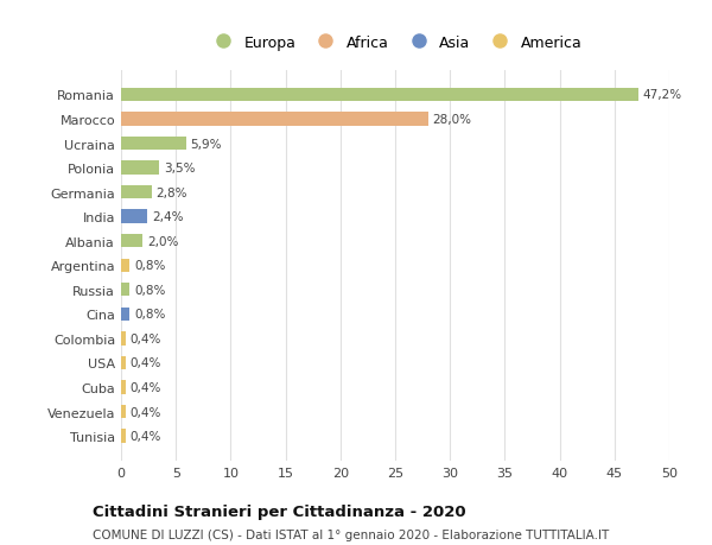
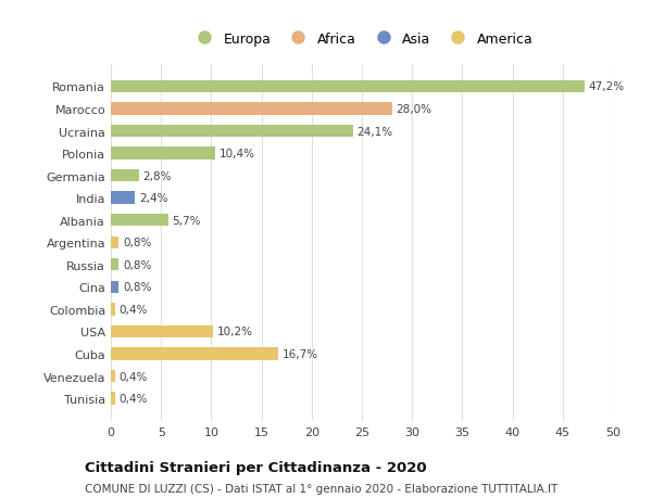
Ucraina: 5,9% -> 24,1%
Polonia: 3,5% -> 10,4%
Albania: 2,0% -> 5,7%
USA: 0,4% -> 10,2%
Cuba: 0,4% -> 16,7%
